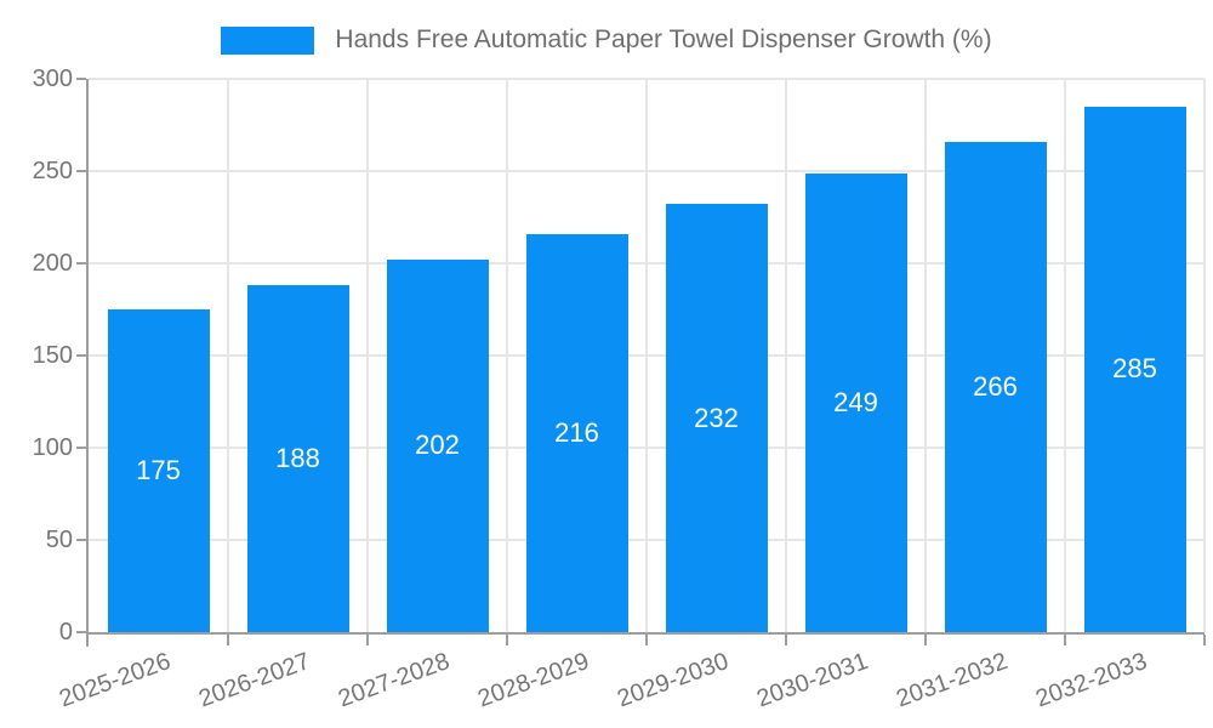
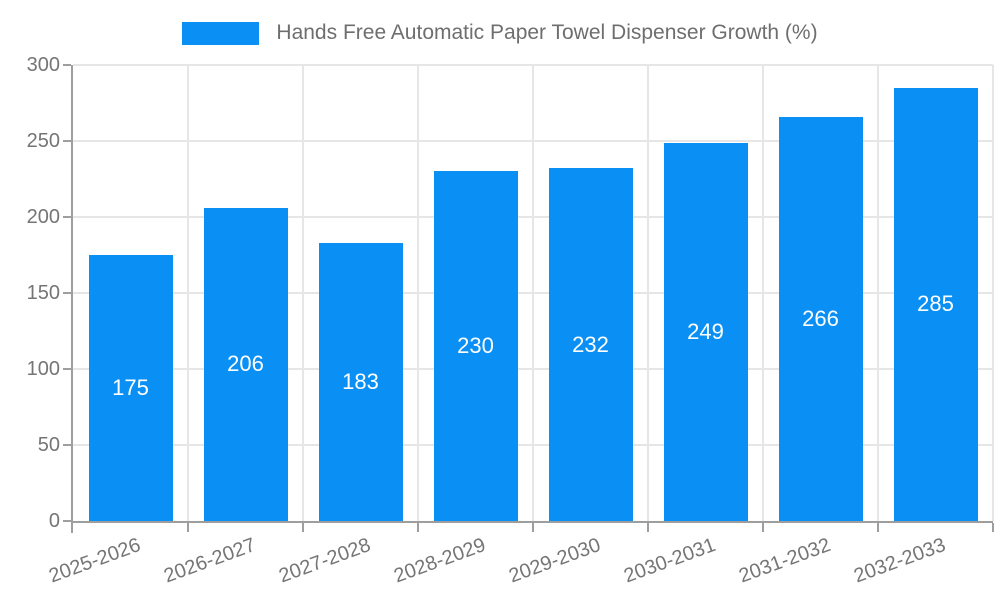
2026-2027: 188 -> 206
2027-2028: 202 -> 183
2028-2029: 216 -> 230
